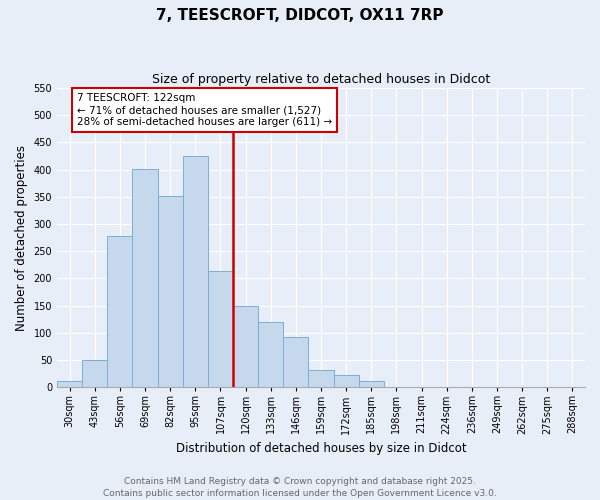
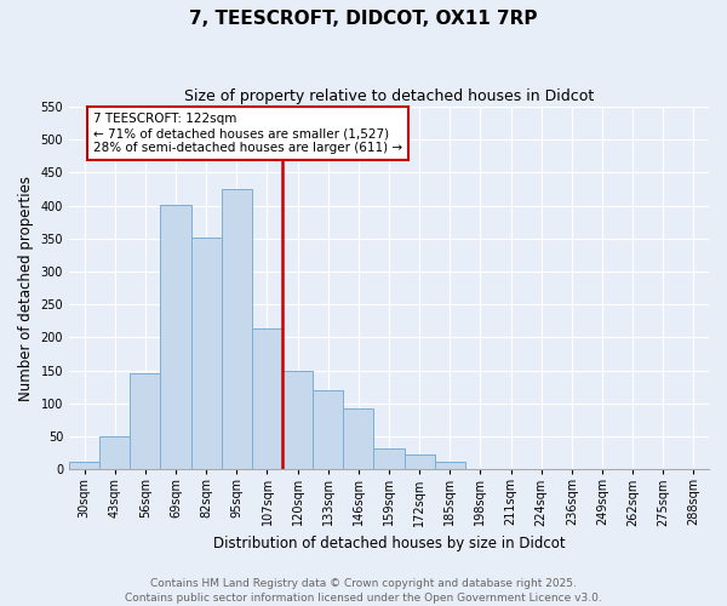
56sqm: 278 -> 146
